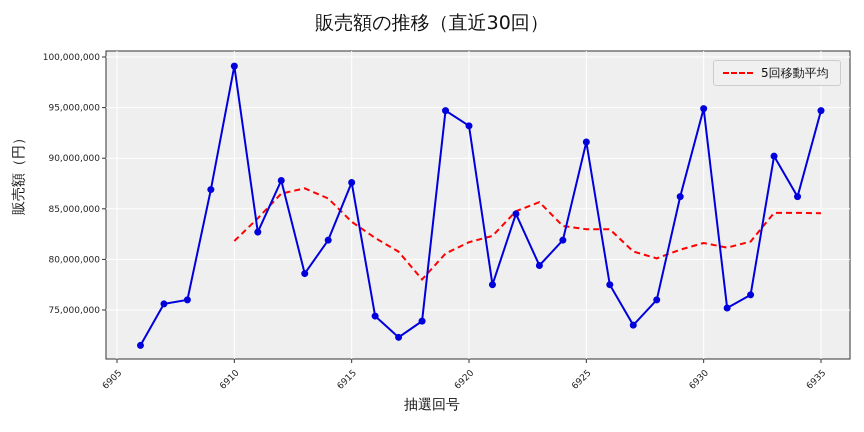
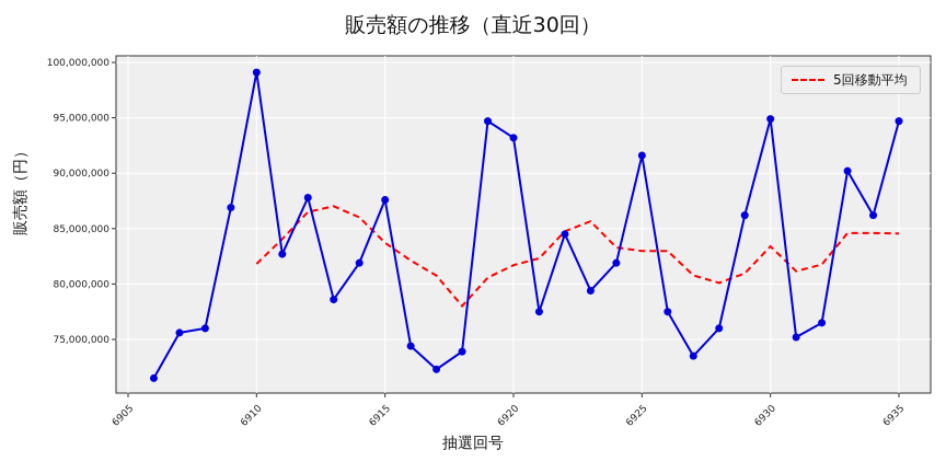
5回移動平均/6930: 81600000 -> 83400000
